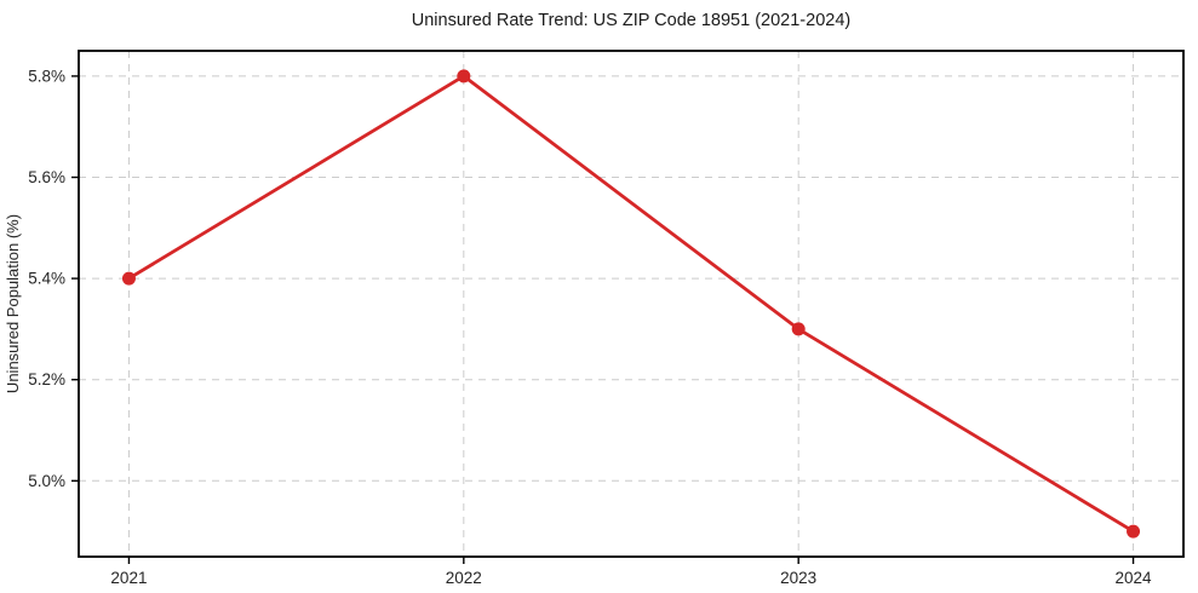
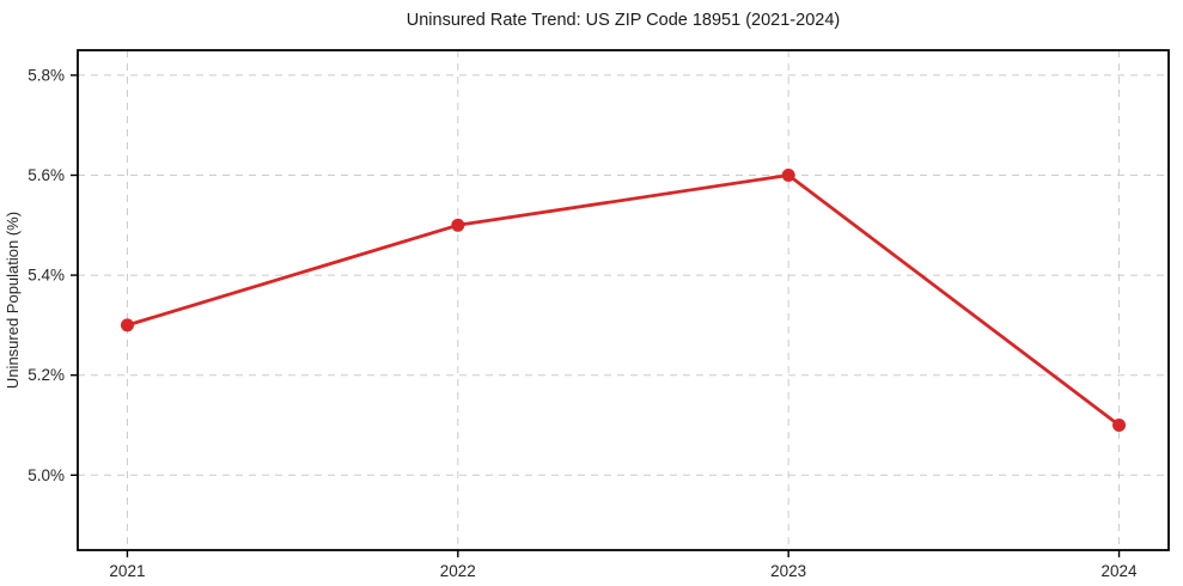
2021: 5.4% -> 5.3%
2022: 5.8% -> 5.5%
2023: 5.3% -> 5.6%
2024: 4.9% -> 5.1%
